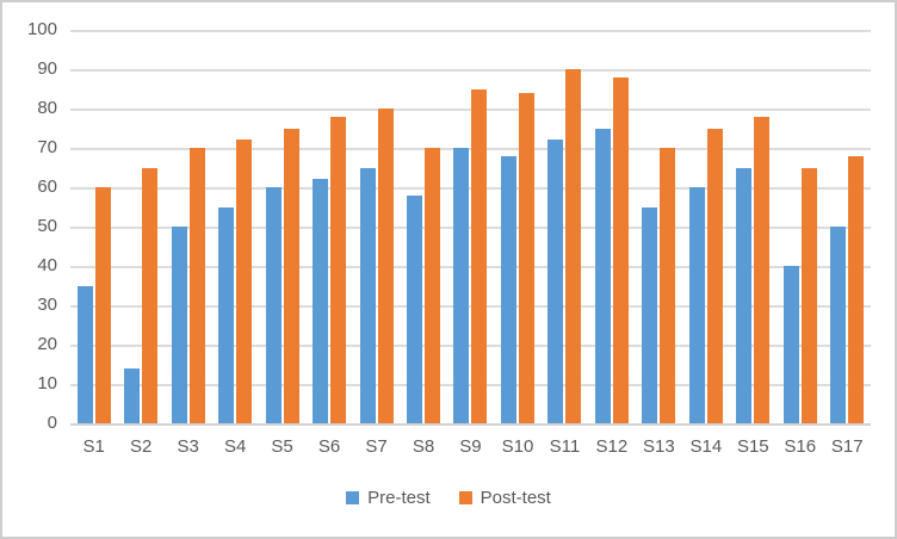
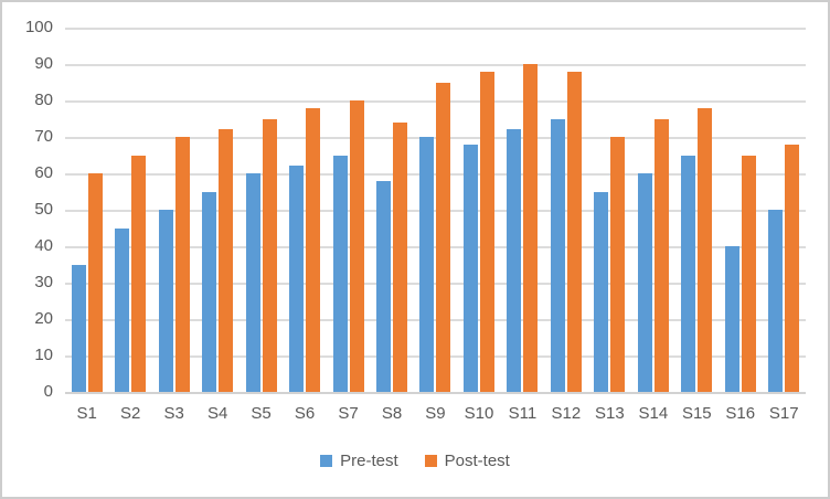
Pre-test/S2: 14 -> 45
Post-test/S8: 70 -> 74
Post-test/S10: 84 -> 88
